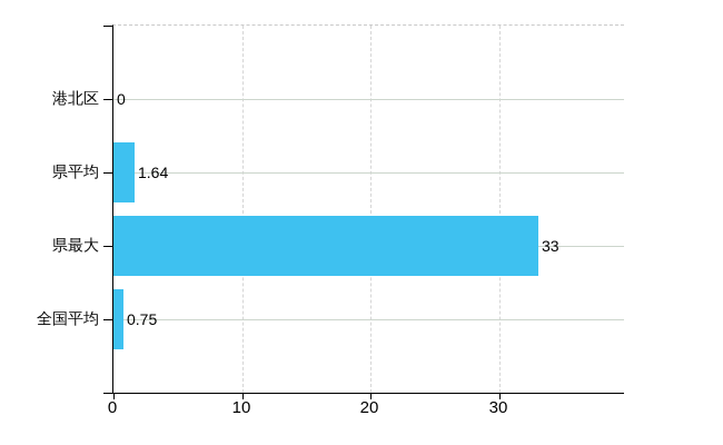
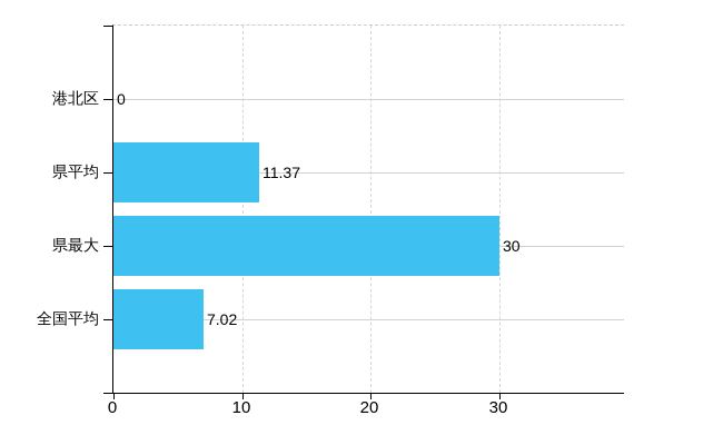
県平均: 1.64 -> 11.37
県最大: 33 -> 30
全国平均: 0.75 -> 7.02
